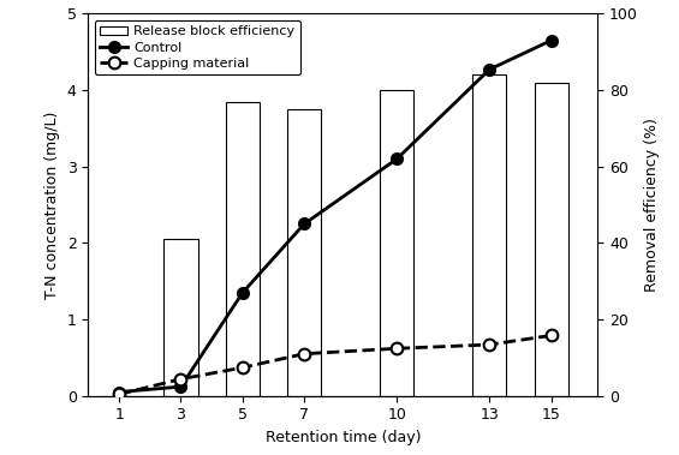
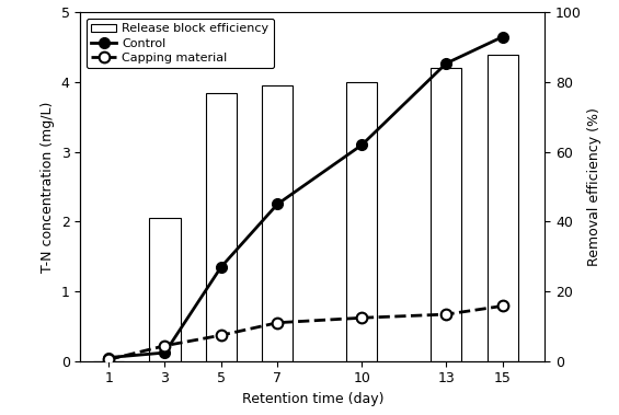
Release block efficiency/7: 75 -> 79
Release block efficiency/15: 82 -> 88
